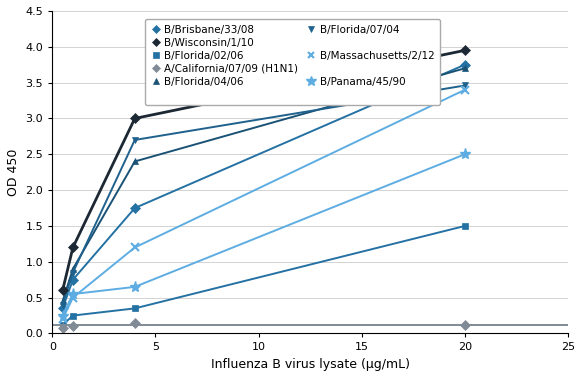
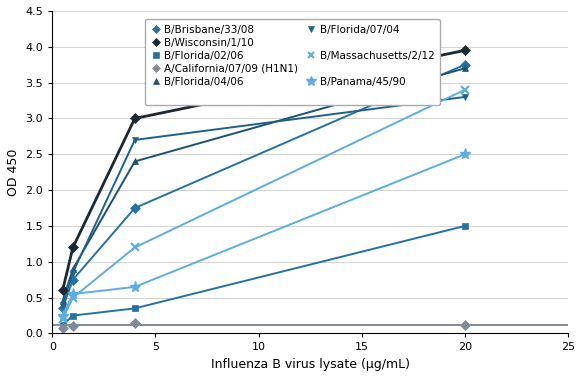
B/Florida/07/04/20: 3.46 -> 3.30
